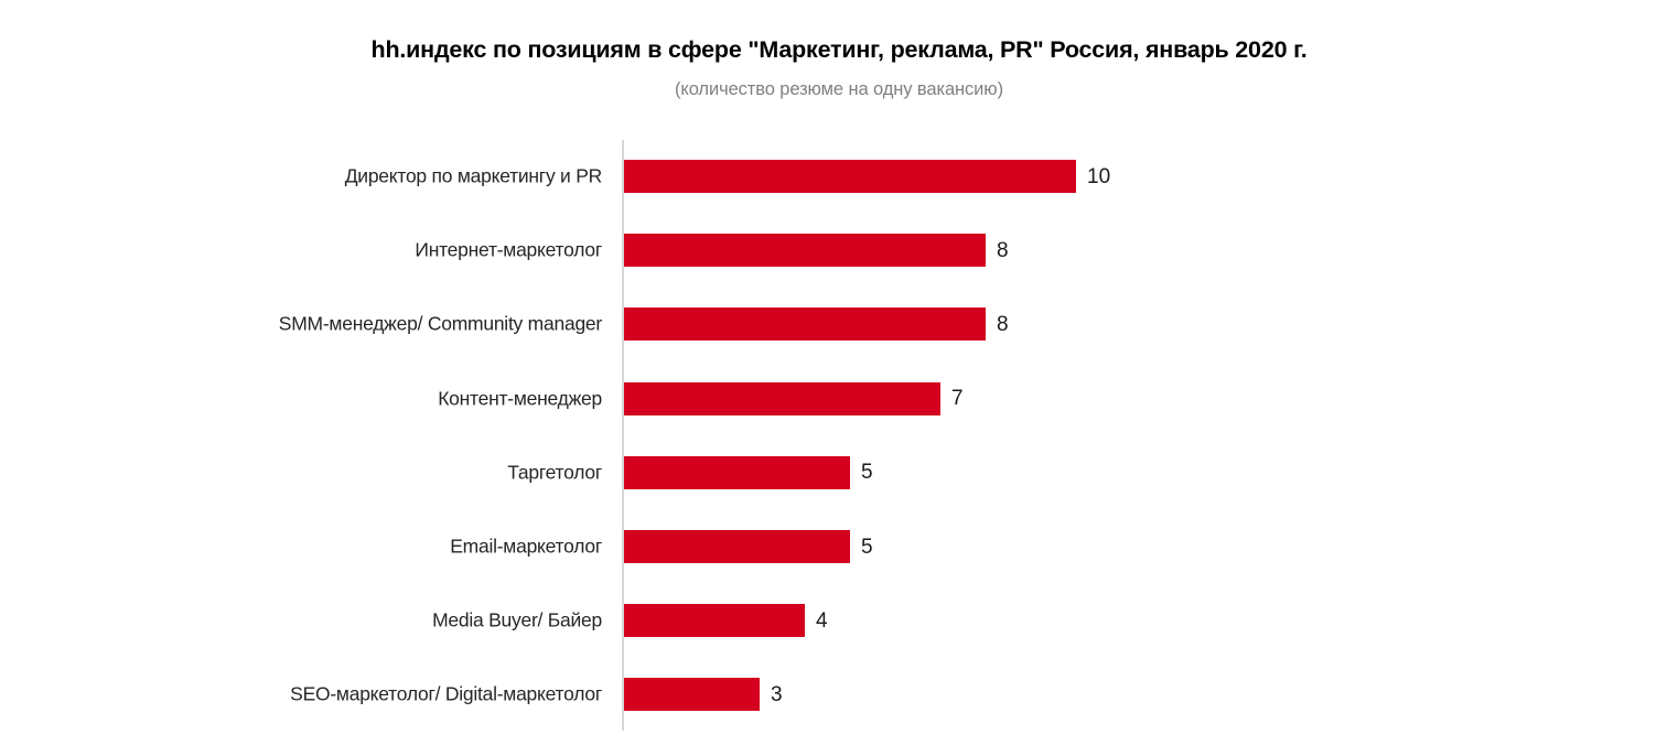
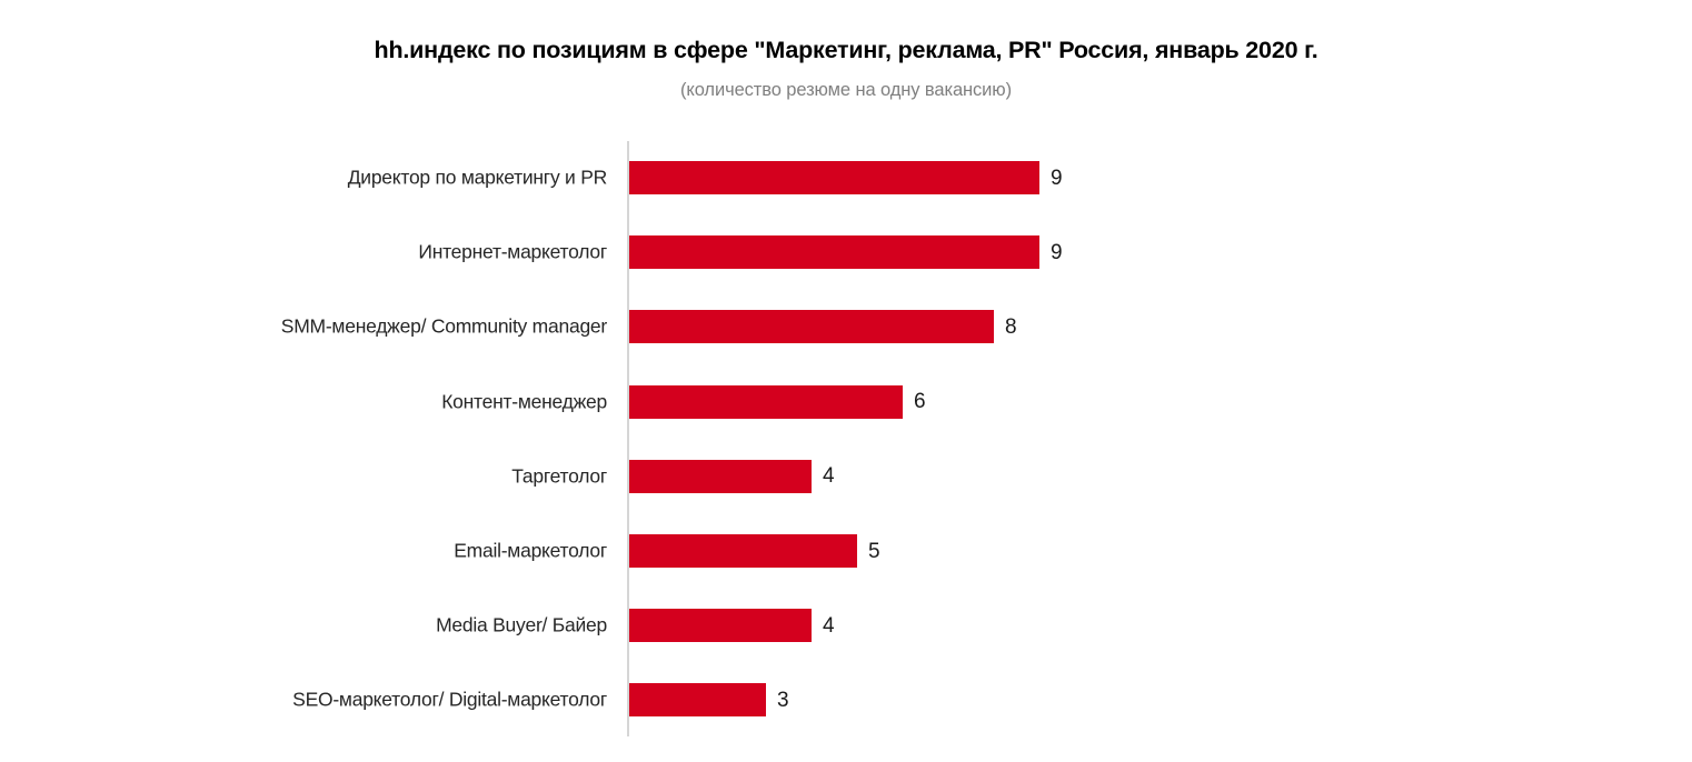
Директор по маркетингу и PR: 10 -> 9
Интернет-маркетолог: 8 -> 9
Контент-менеджер: 7 -> 6
Таргетолог: 5 -> 4
